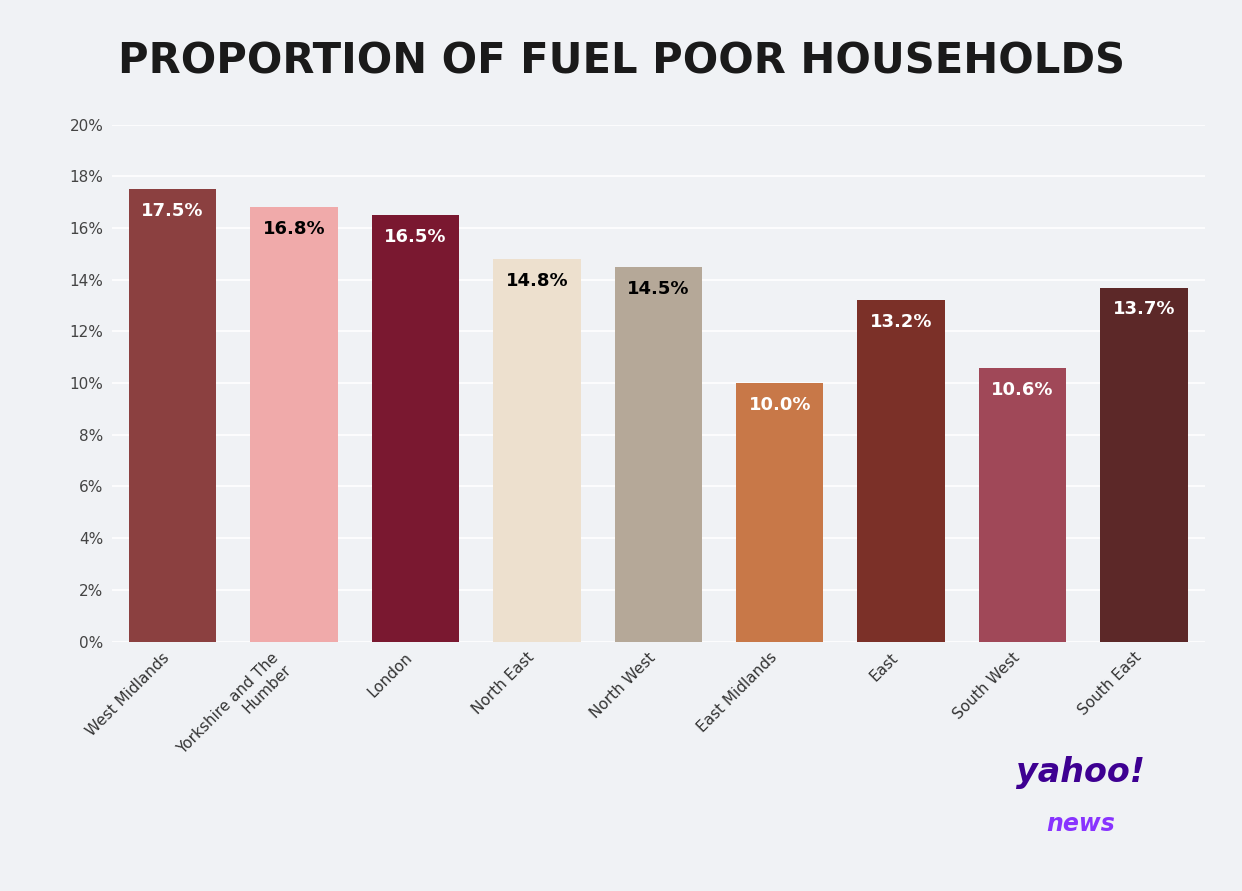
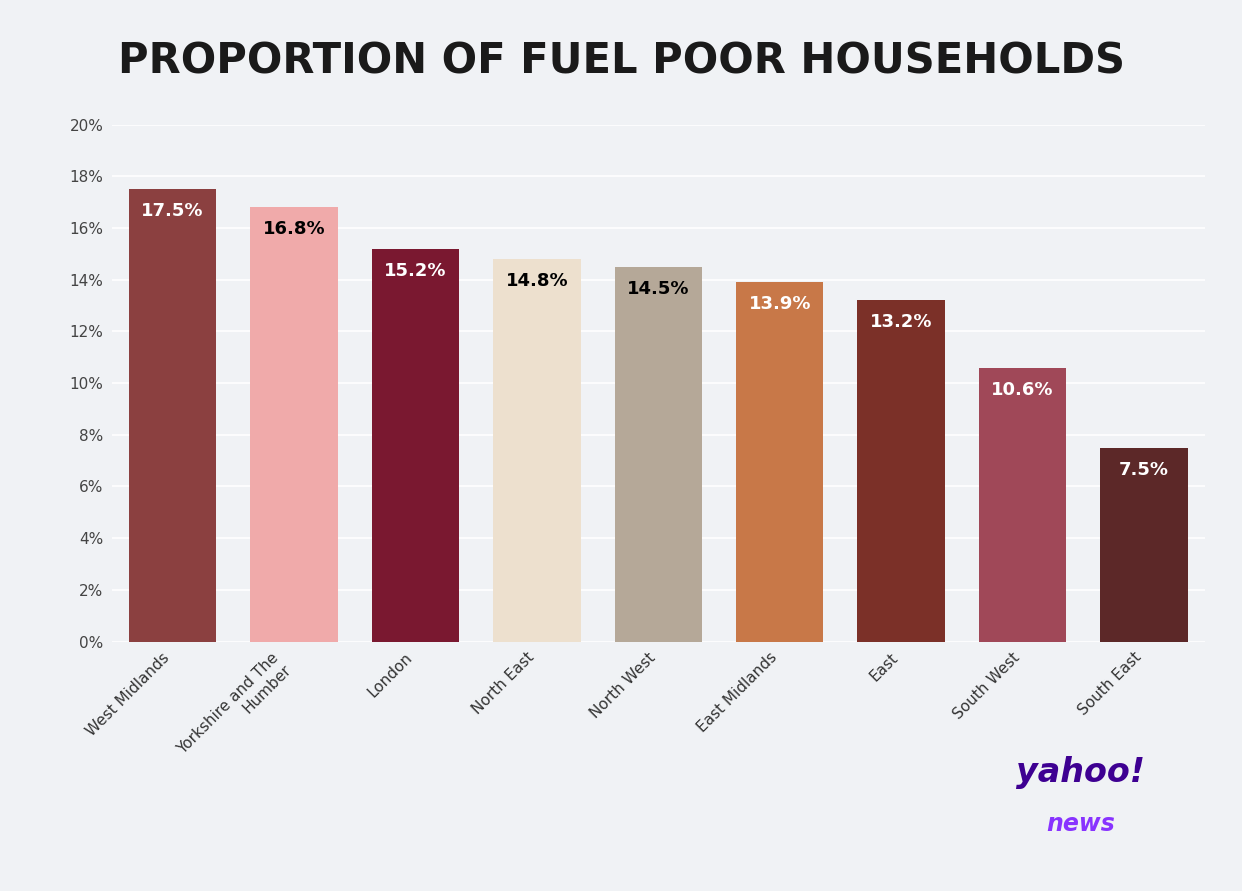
London: 16.5% -> 15.2%
East Midlands: 10.0% -> 13.9%
South East: 13.7% -> 7.5%
